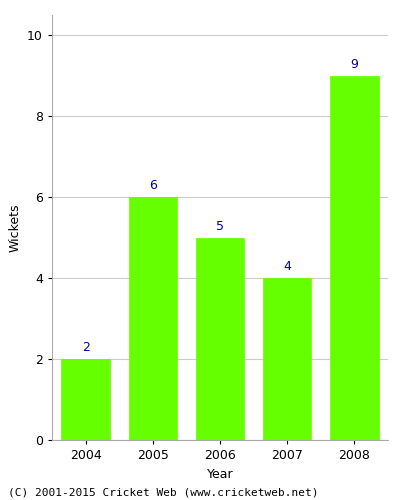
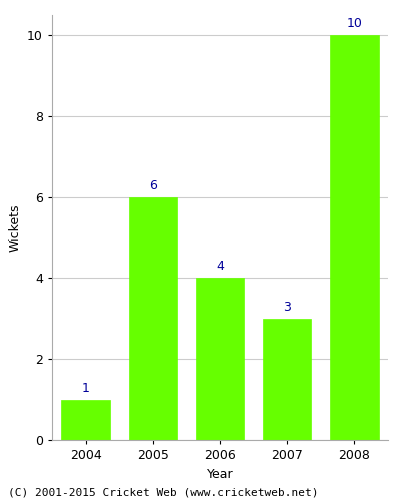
2004: 2 -> 1
2006: 5 -> 4
2007: 4 -> 3
2008: 9 -> 10
